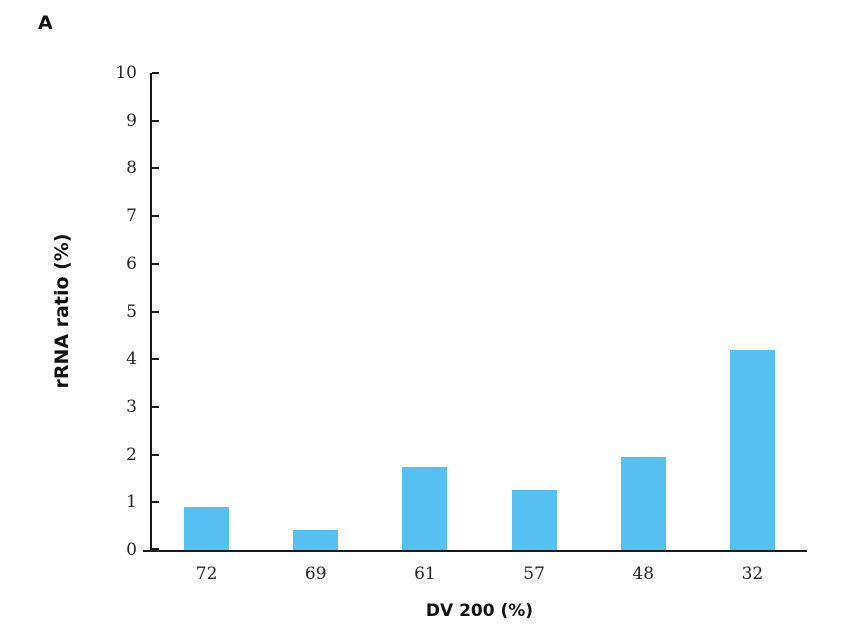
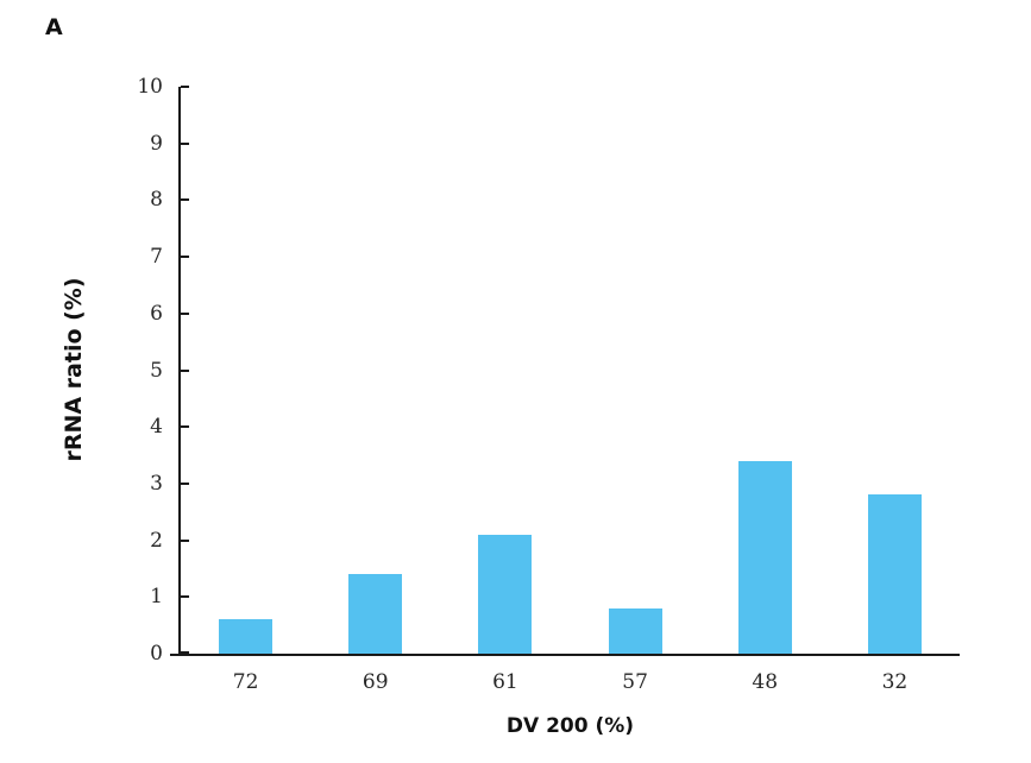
72: 0.9 -> 0.6
69: 0.4 -> 1.4
61: 1.7 -> 2.1
57: 1.2 -> 0.8
48: 1.9 -> 3.4
32: 4.2 -> 2.8
